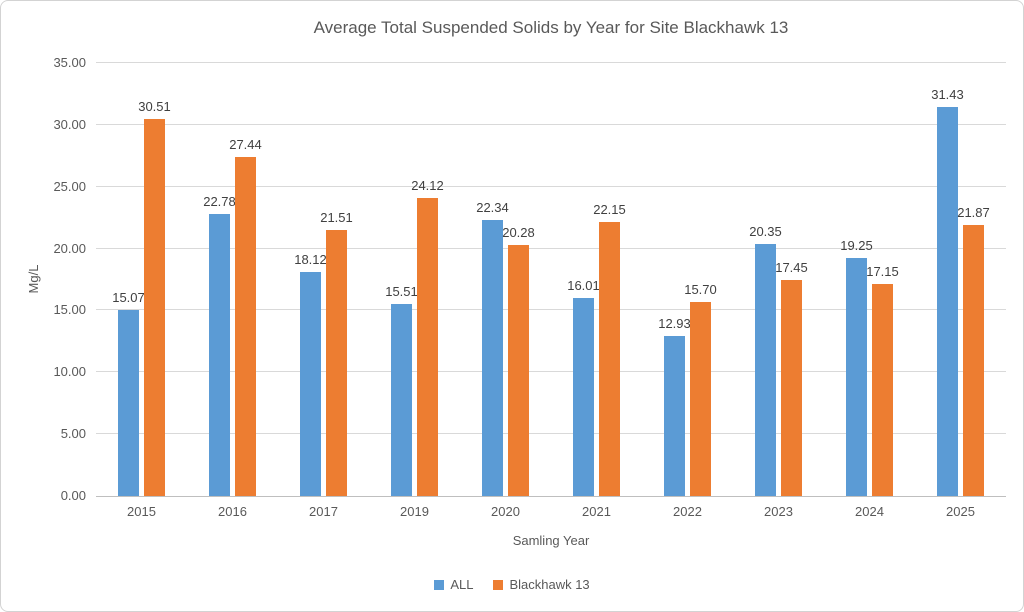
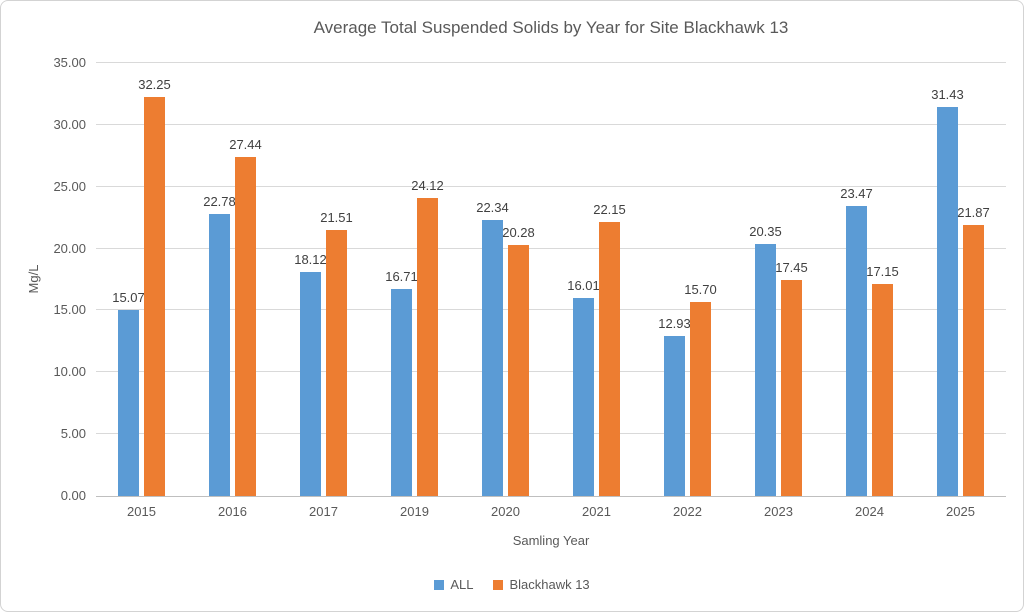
Blackhawk 13/2015: 30.51 -> 32.25
ALL/2019: 15.51 -> 16.71
ALL/2024: 19.25 -> 23.47
